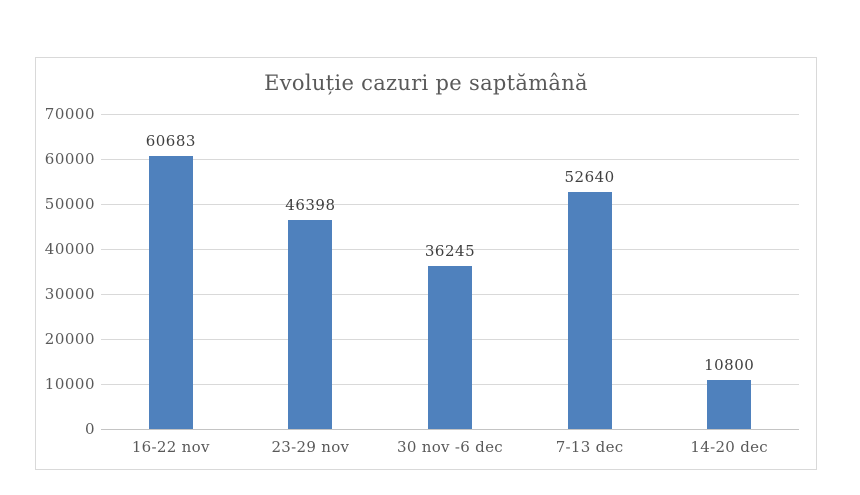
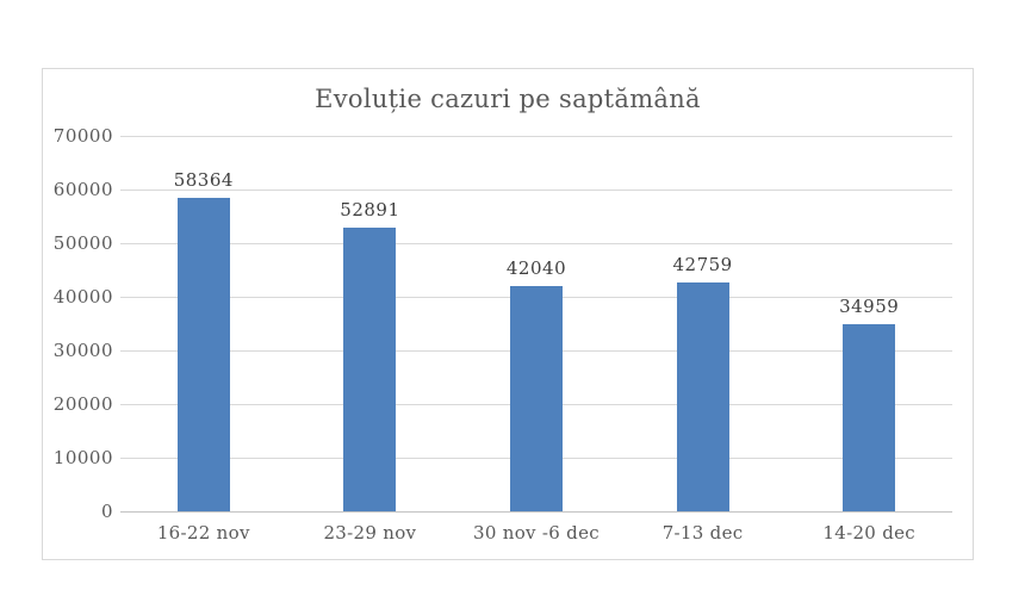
16-22 nov: 60683 -> 58364
23-29 nov: 46398 -> 52891
30 nov -6 dec: 36245 -> 42040
7-13 dec: 52640 -> 42759
14-20 dec: 10800 -> 34959
